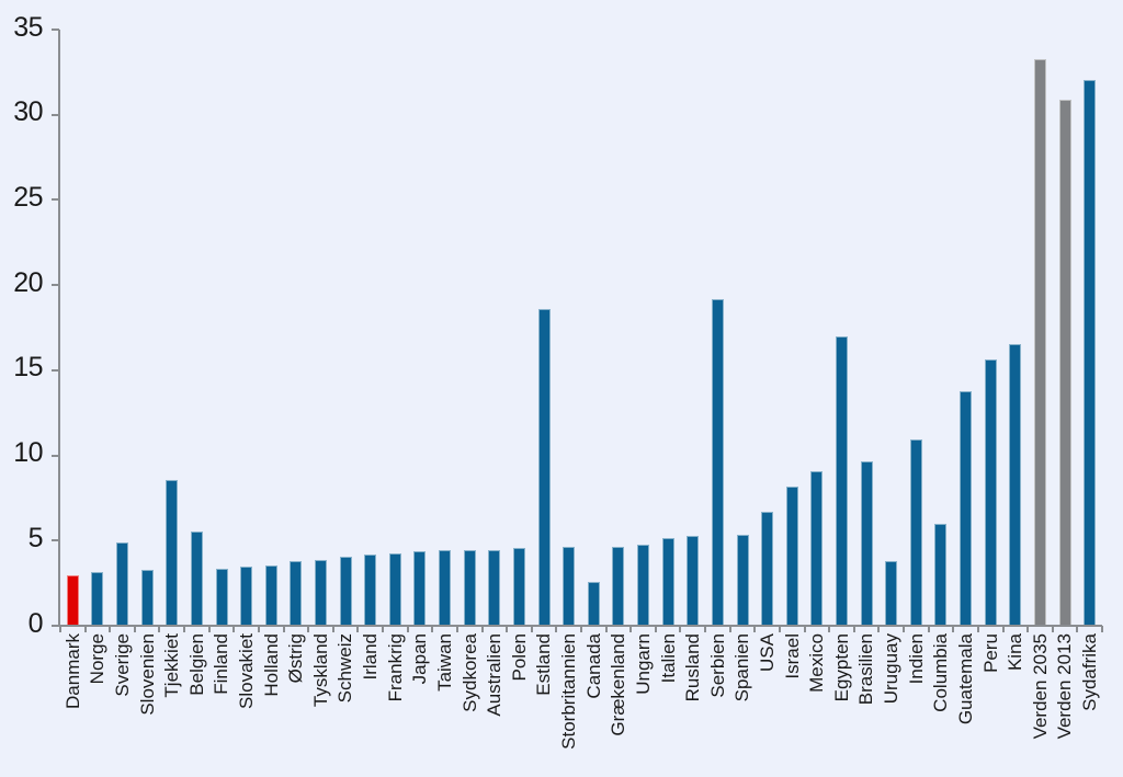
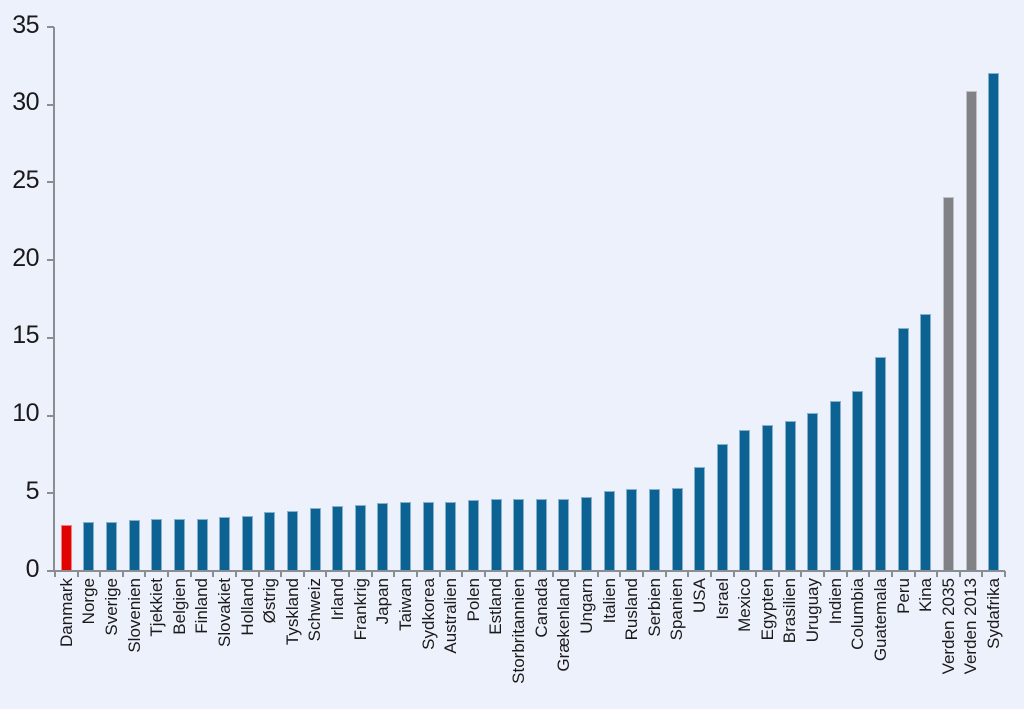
Sverige: 4.8 -> 3.1
Tjekkiet: 8.5 -> 3.3
Belgien: 5.5 -> 3.3
Estland: 18.5 -> 4.6
Canada: 2.5 -> 4.6
Serbien: 19.1 -> 5.2
Egypten: 16.9 -> 9.3
Uruguay: 3.7 -> 10.1
Columbia: 5.9 -> 11.5
Verden 2035: 33.2 -> 24.0
